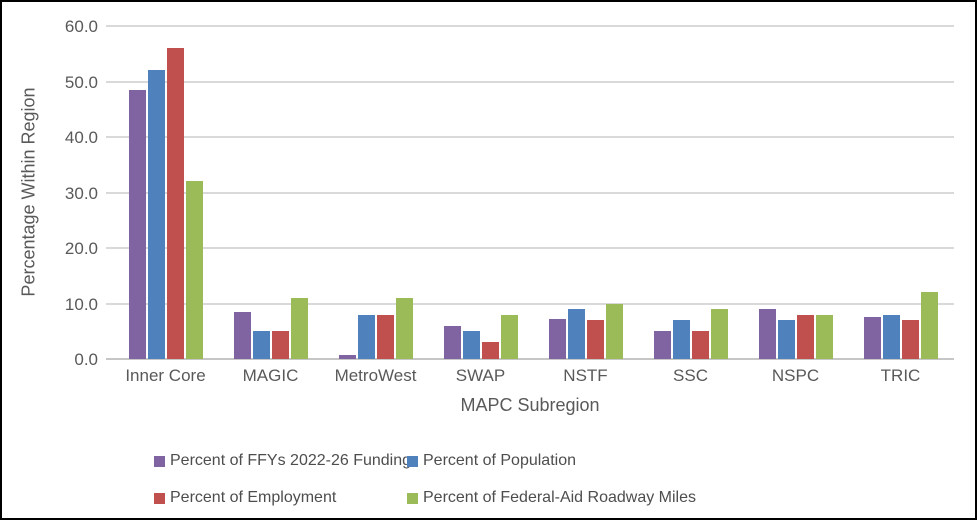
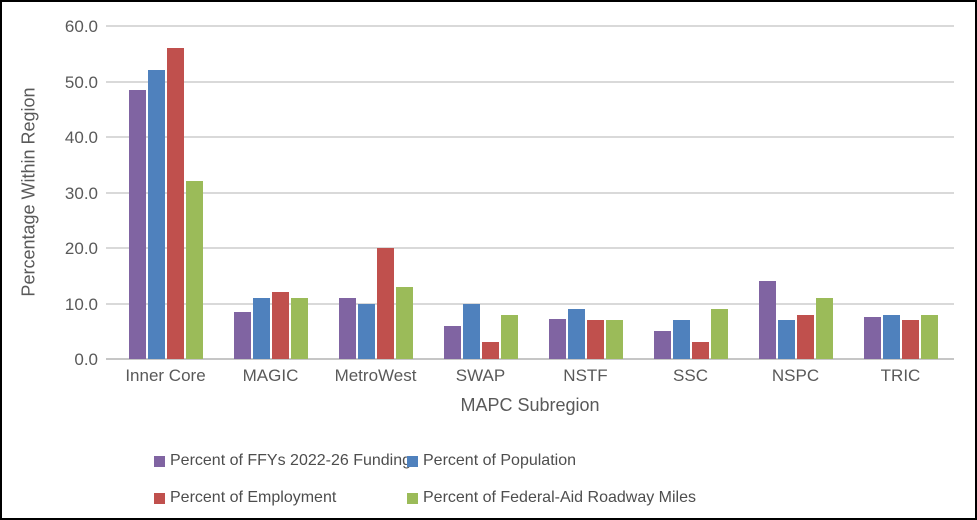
Percent of Population/MAGIC: 5 -> 11
Percent of Employment/MAGIC: 5 -> 12
Percent of FFYs 2022-26 Funding/MetroWest: 1 -> 11
Percent of Population/MetroWest: 8 -> 10
Percent of Employment/MetroWest: 8 -> 20
Percent of Federal-Aid Roadway Miles/MetroWest: 11 -> 13
Percent of Population/SWAP: 5 -> 10
Percent of Federal-Aid Roadway Miles/NSTF: 10 -> 7
Percent of Employment/SSC: 5 -> 3
Percent of FFYs 2022-26 Funding/NSPC: 9 -> 14
Percent of Federal-Aid Roadway Miles/NSPC: 8 -> 11
Percent of Federal-Aid Roadway Miles/TRIC: 12 -> 8
